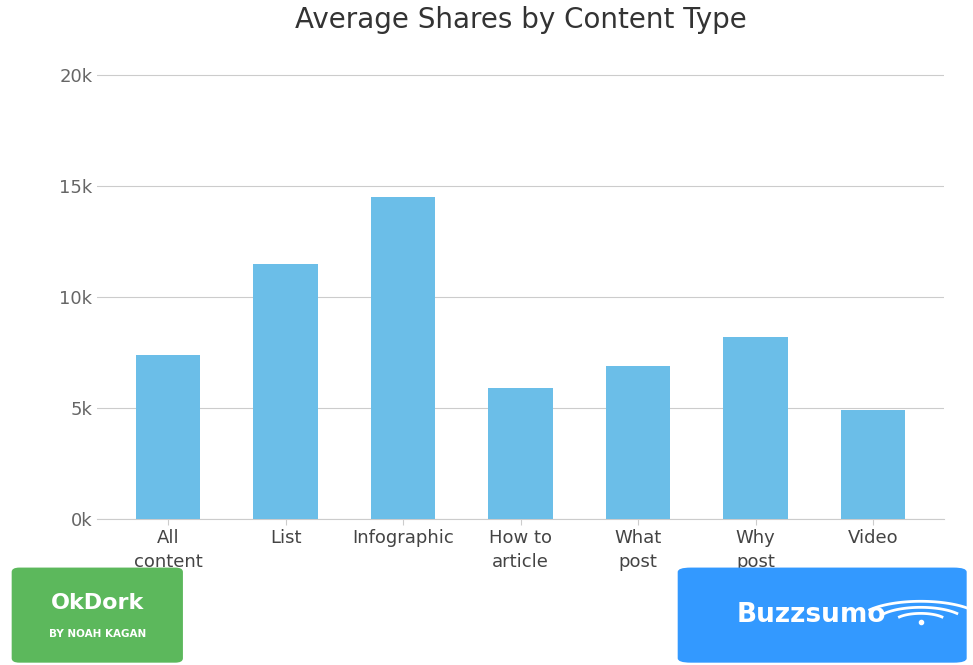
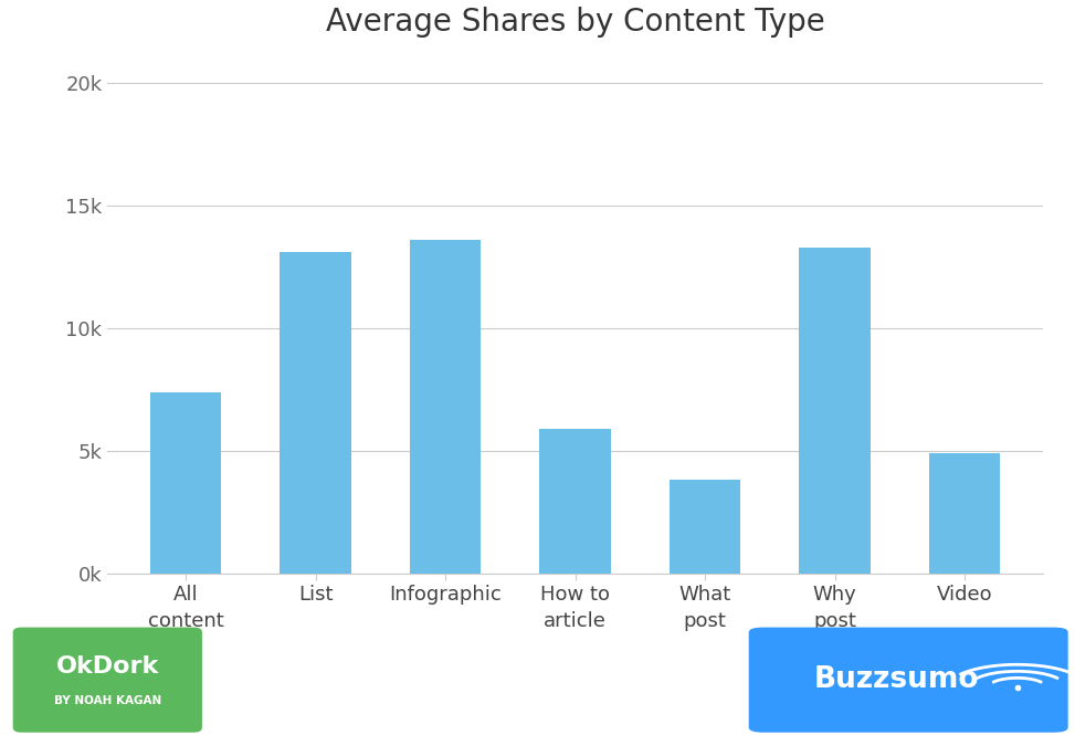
Average Shares by Content Type/List: 11.5k -> 13.1k
Average Shares by Content Type/Infographic: 14.5k -> 13.6k
Average Shares by Content Type/What post: 6.9k -> 3.8k
Average Shares by Content Type/Why post: 8.2k -> 13.3k
